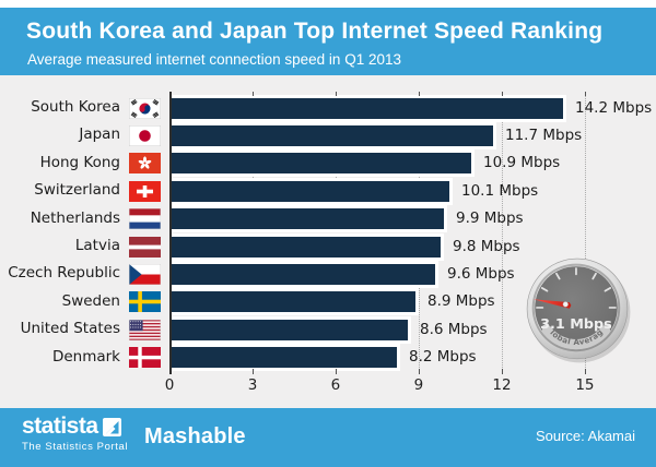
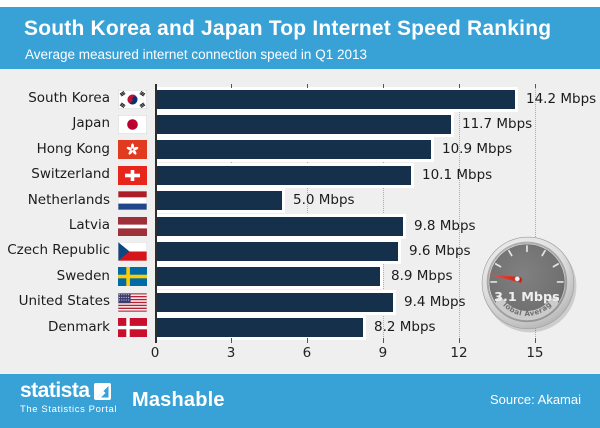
Netherlands: 9.9 -> 5.0
United States: 8.6 -> 9.4
